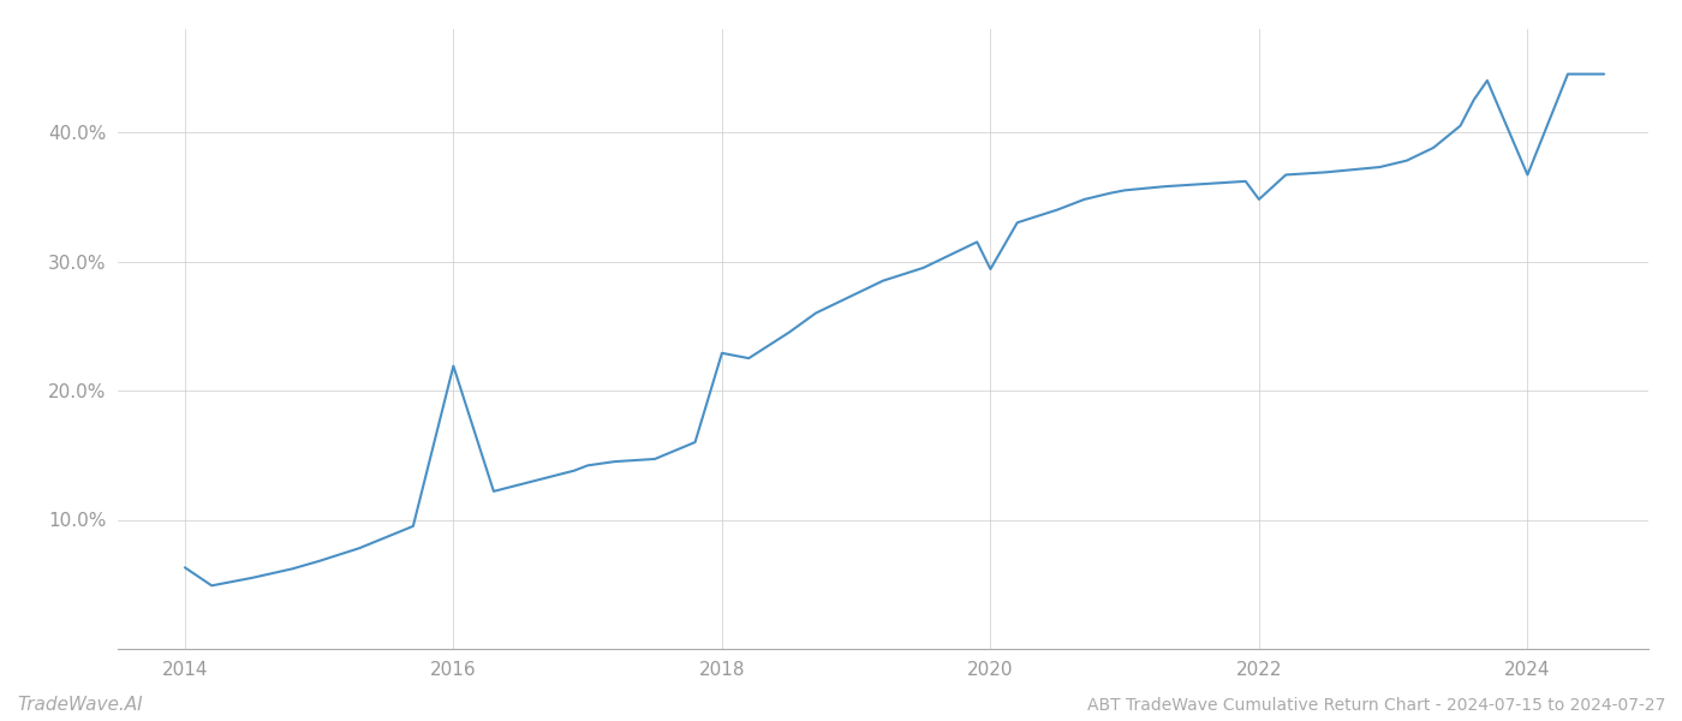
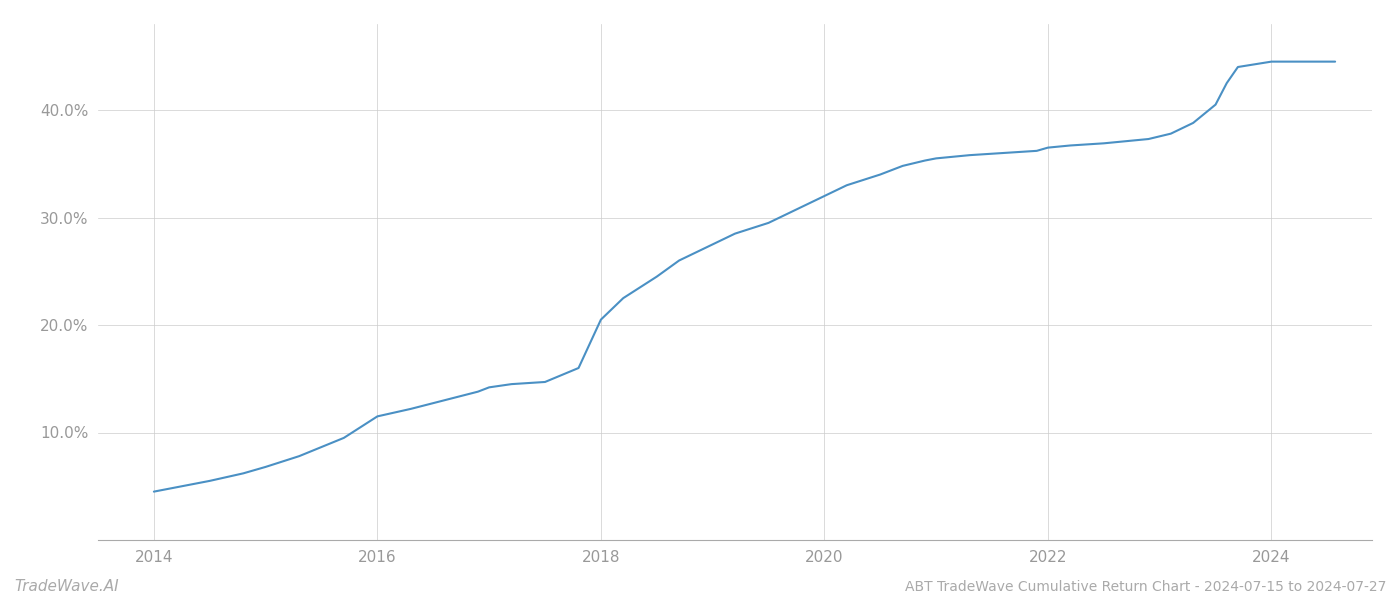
2014: 6.3% -> 4.5%
2016: 21.9% -> 11.5%
2018: 22.9% -> 20.5%
2020: 29.4% -> 32.0%
2022: 34.8% -> 36.5%
2024: 36.7% -> 44.5%
